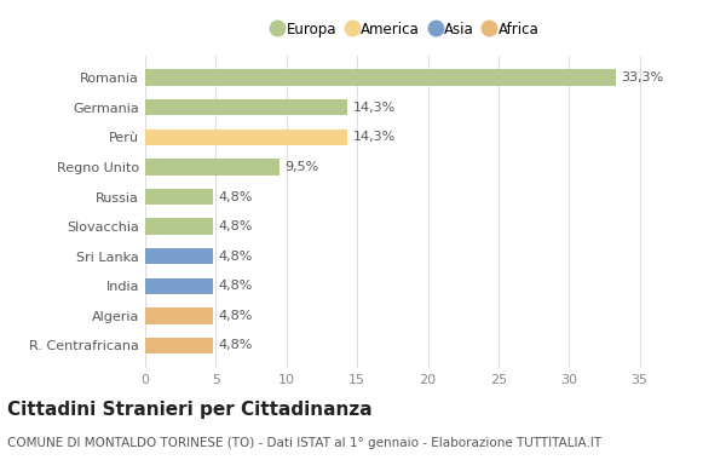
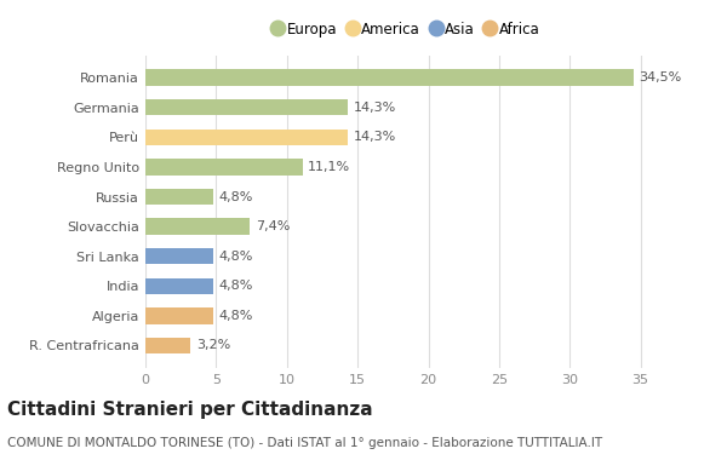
Romania: 33,3% -> 34,5%
Regno Unito: 9,5% -> 11,1%
Slovacchia: 4,8% -> 7,4%
R. Centrafricana: 4,8% -> 3,2%
